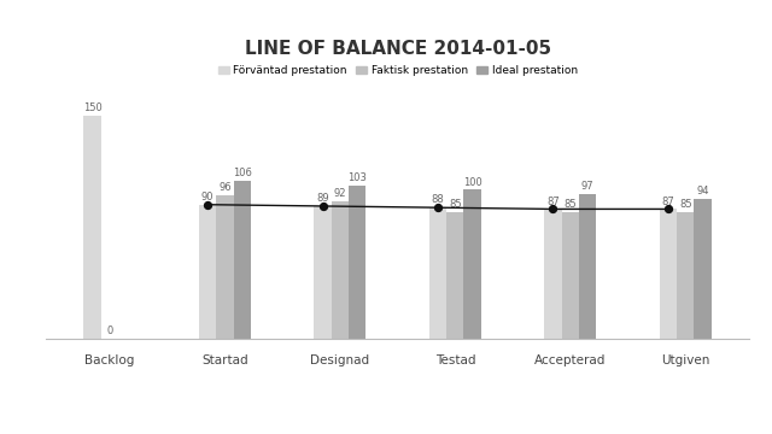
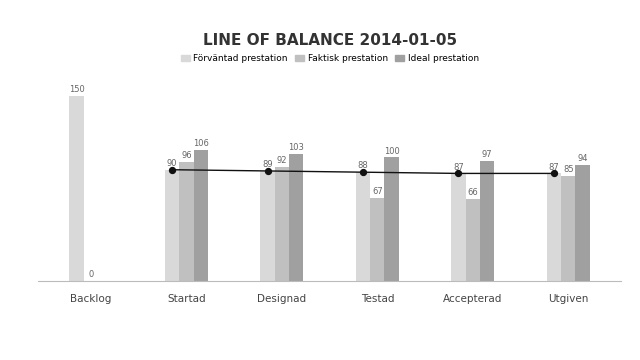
Faktisk prestation/Testad: 85 -> 67
Faktisk prestation/Accepterad: 85 -> 66
